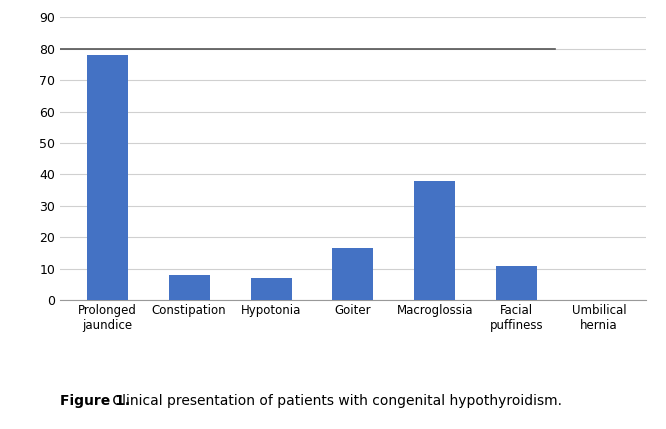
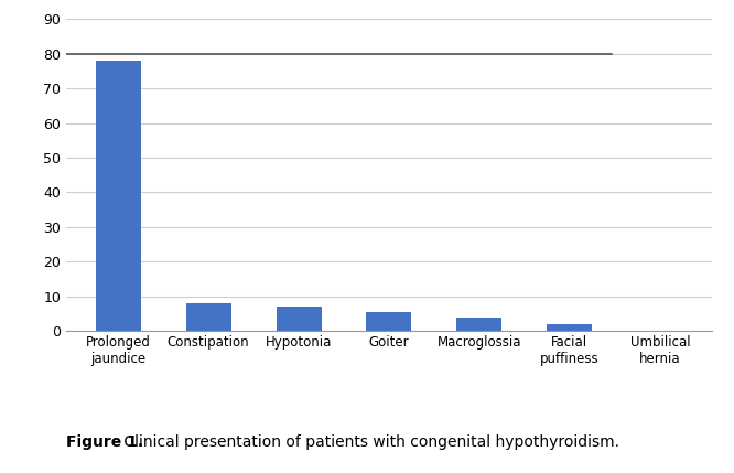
Goiter: 16.5 -> 5.5
Macroglossia: 38.0 -> 4.0
Facial puffiness: 11.0 -> 2.0
